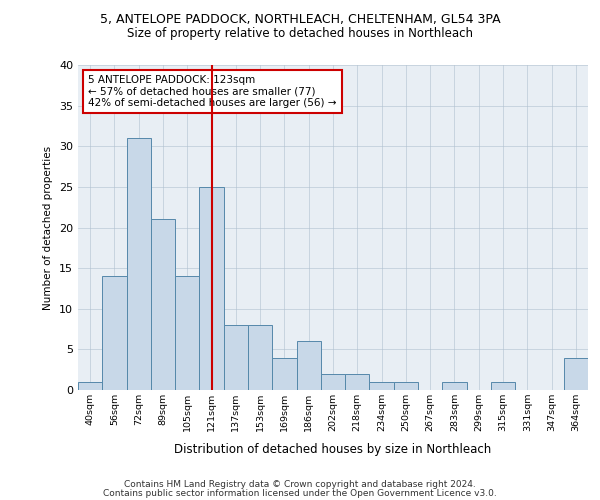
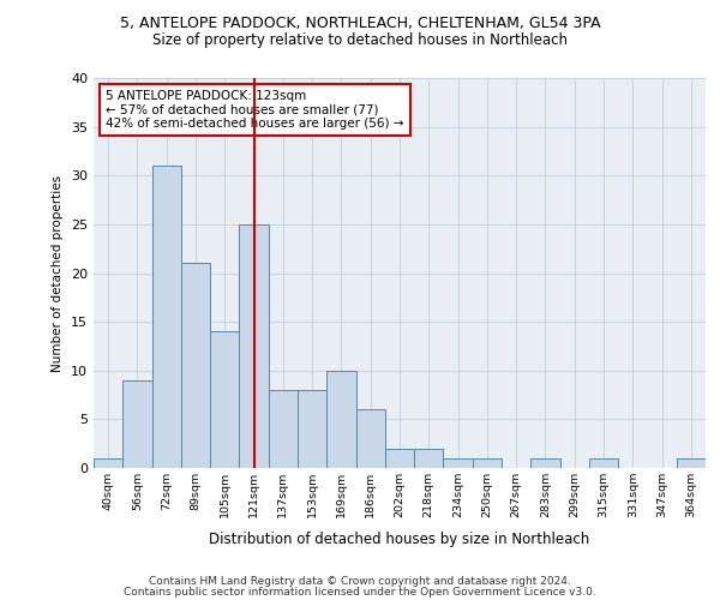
56sqm: 14 -> 9
169sqm: 4 -> 10
364sqm: 4 -> 1
